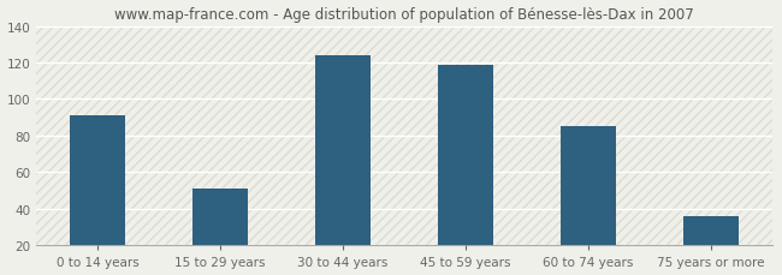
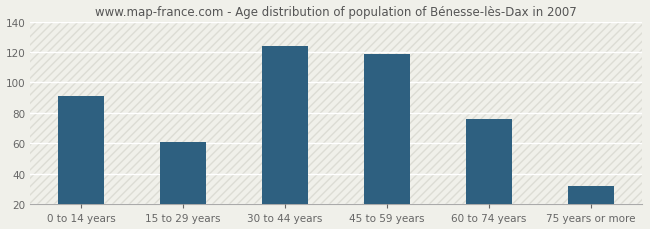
15 to 29 years: 51 -> 61
60 to 74 years: 85 -> 76
75 years or more: 36 -> 32
